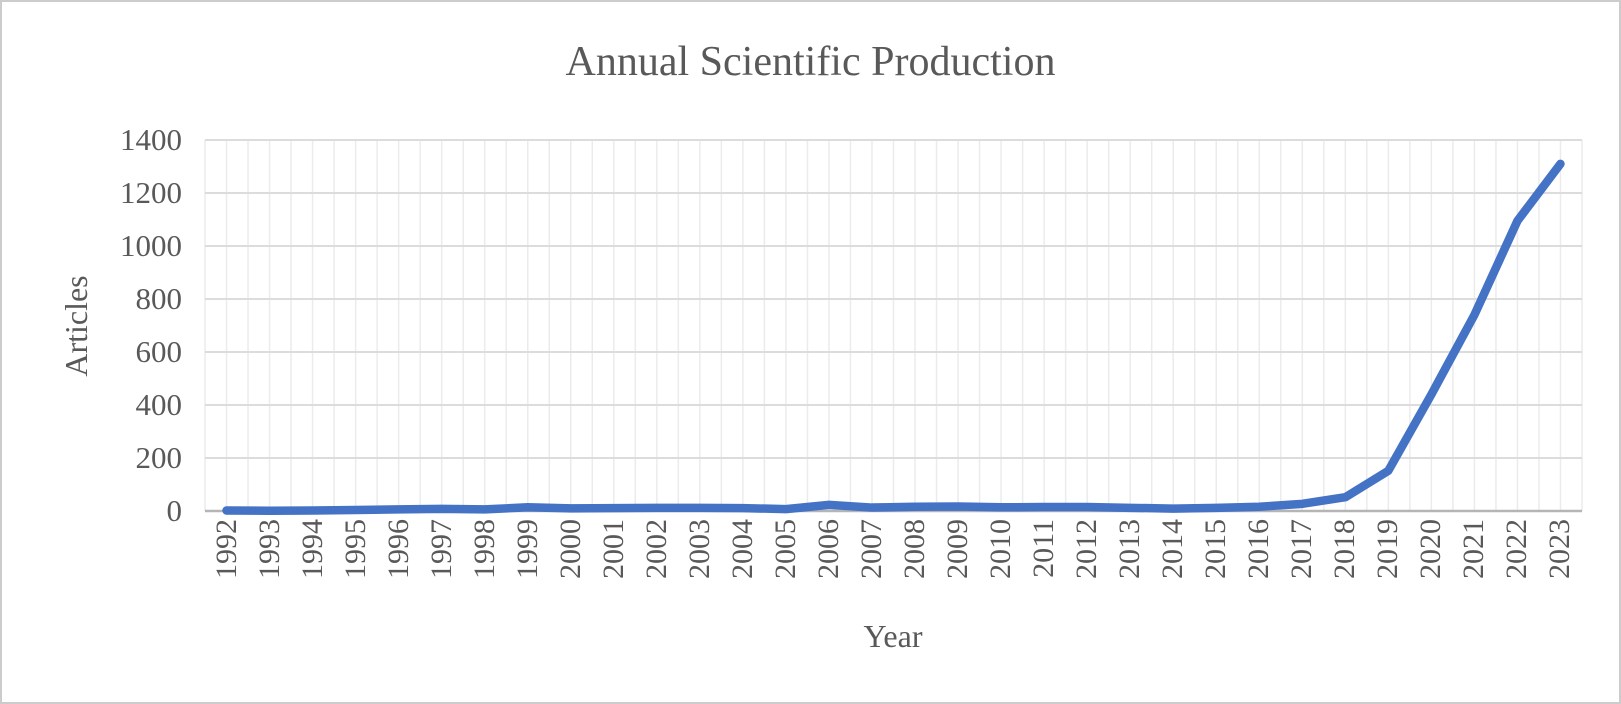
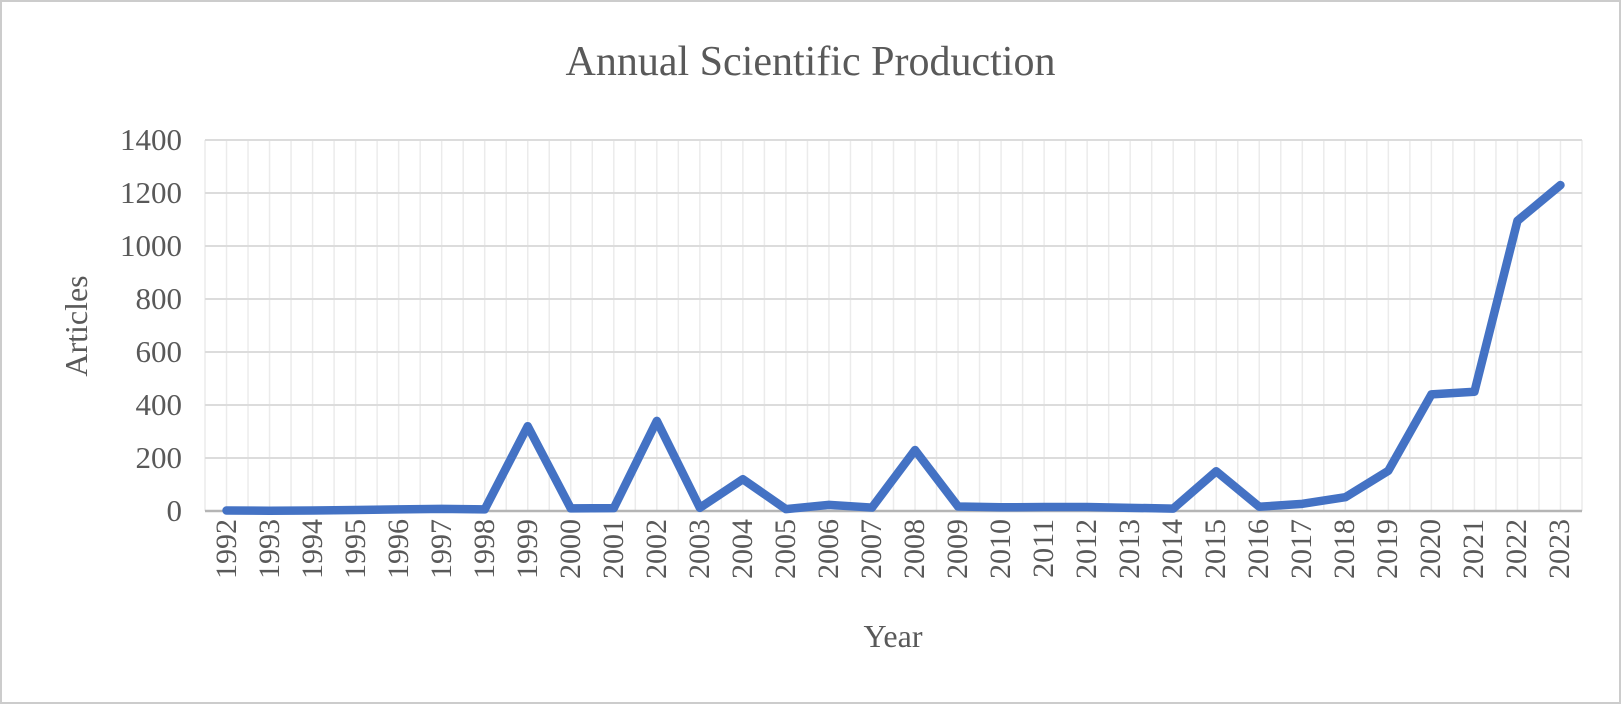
1999: 10 -> 320
2002: 10 -> 340
2004: 10 -> 120
2008: 20 -> 230
2015: 10 -> 150
2021: 740 -> 450
2023: 1310 -> 1230
